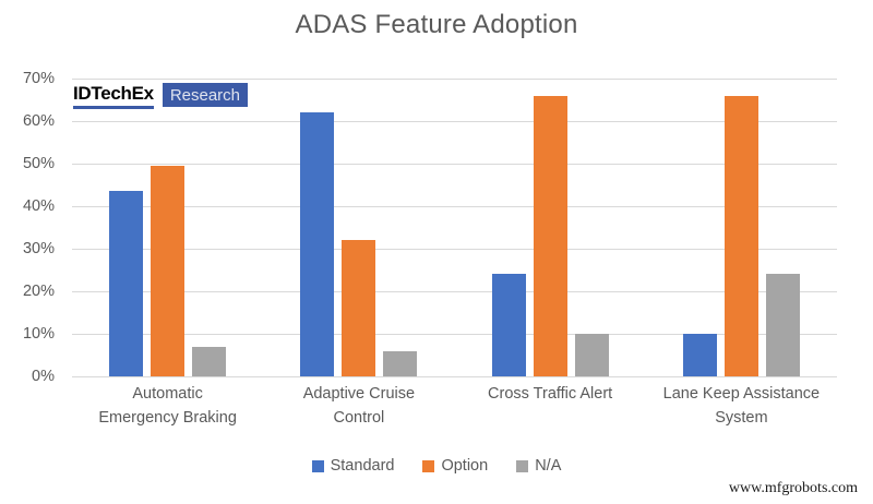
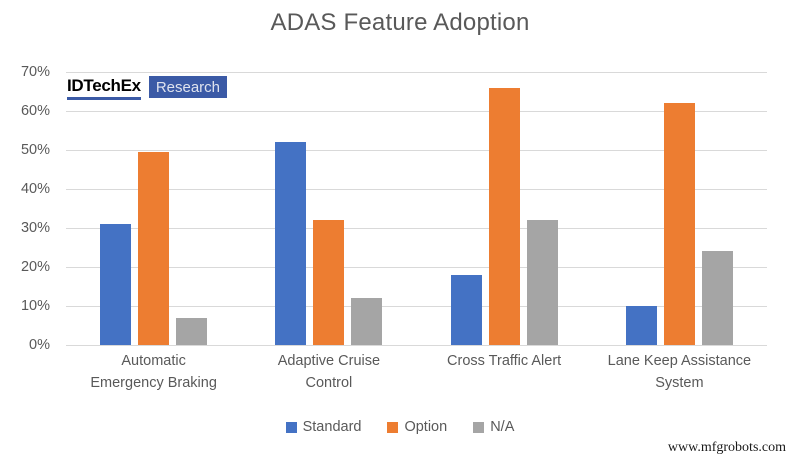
Standard/Automatic Emergency Braking: 44% -> 31%
Standard/Adaptive Cruise Control: 62% -> 52%
N/A/Adaptive Cruise Control: 6% -> 12%
Standard/Cross Traffic Alert: 24% -> 18%
N/A/Cross Traffic Alert: 10% -> 32%
Option/Lane Keep Assistance System: 66% -> 62%
